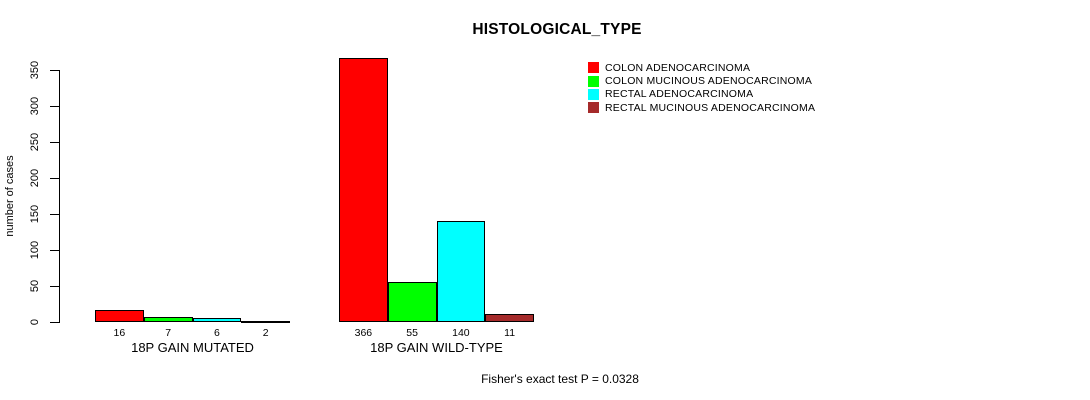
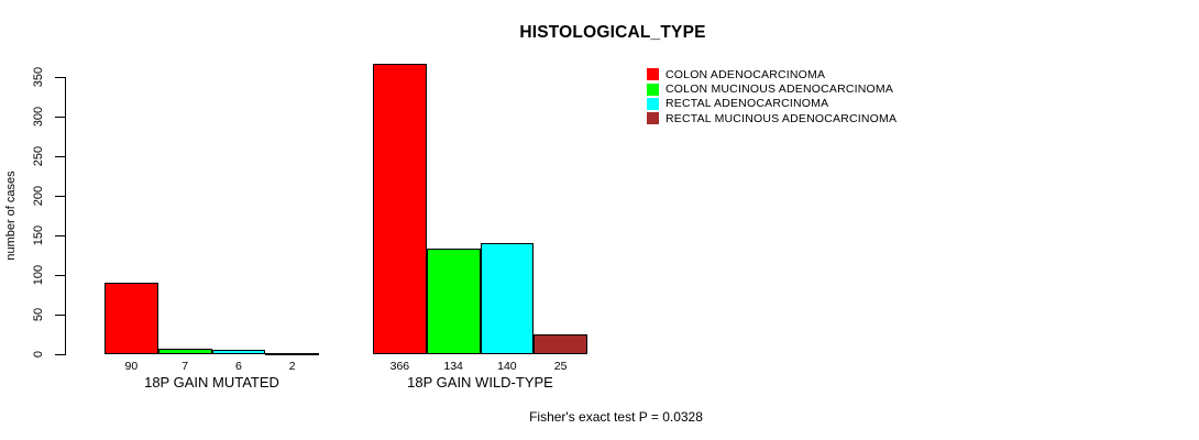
COLON ADENOCARCINOMA/18P GAIN MUTATED: 16 -> 90
COLON MUCINOUS ADENOCARCINOMA/18P GAIN WILD-TYPE: 55 -> 134
RECTAL MUCINOUS ADENOCARCINOMA/18P GAIN WILD-TYPE: 11 -> 25
